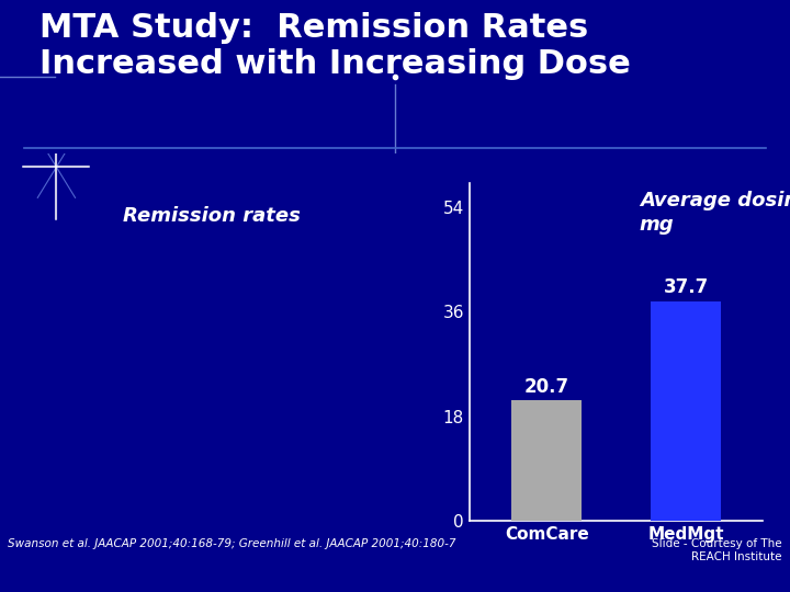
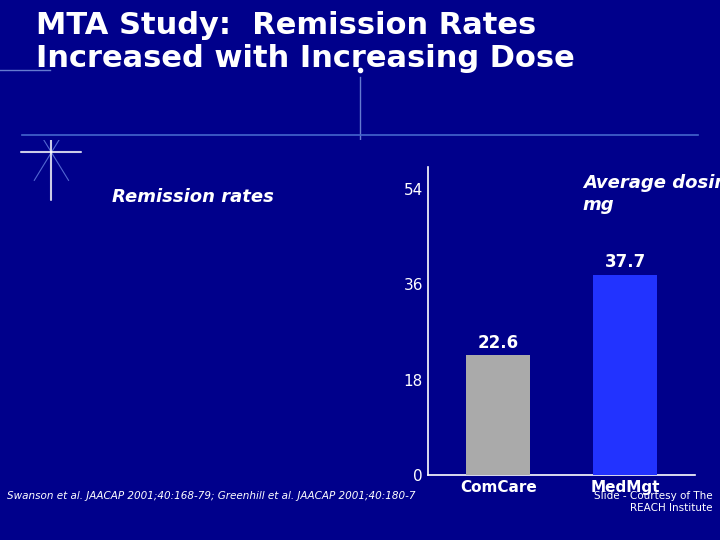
ComCare: 20.7 -> 22.6
